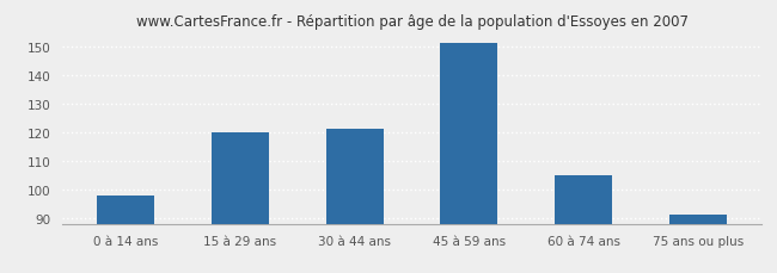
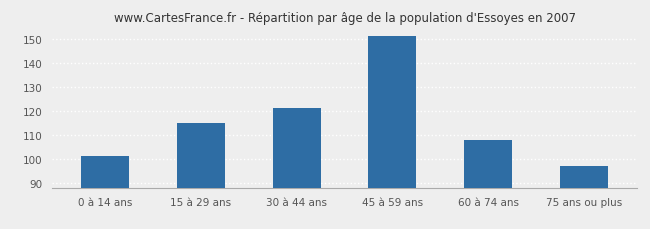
0 à 14 ans: 98 -> 101
15 à 29 ans: 120 -> 115
60 à 74 ans: 105 -> 108
75 ans ou plus: 91 -> 97
